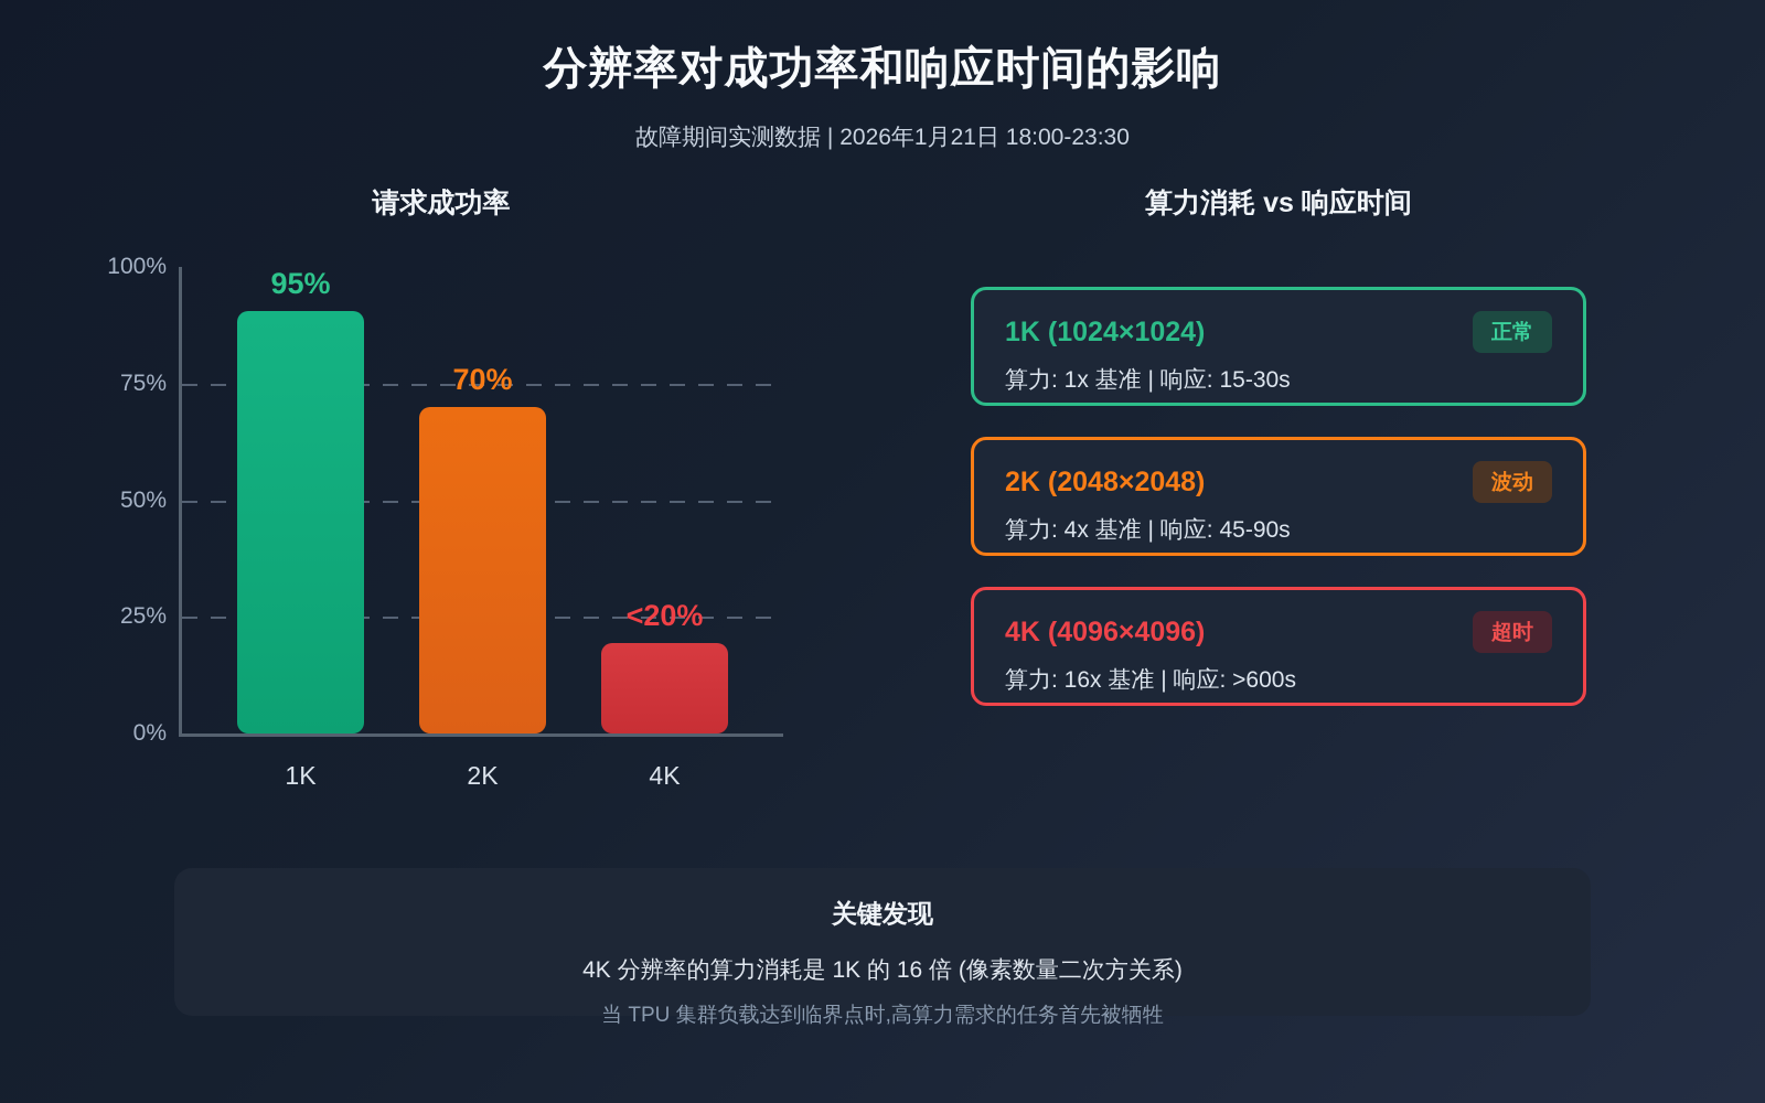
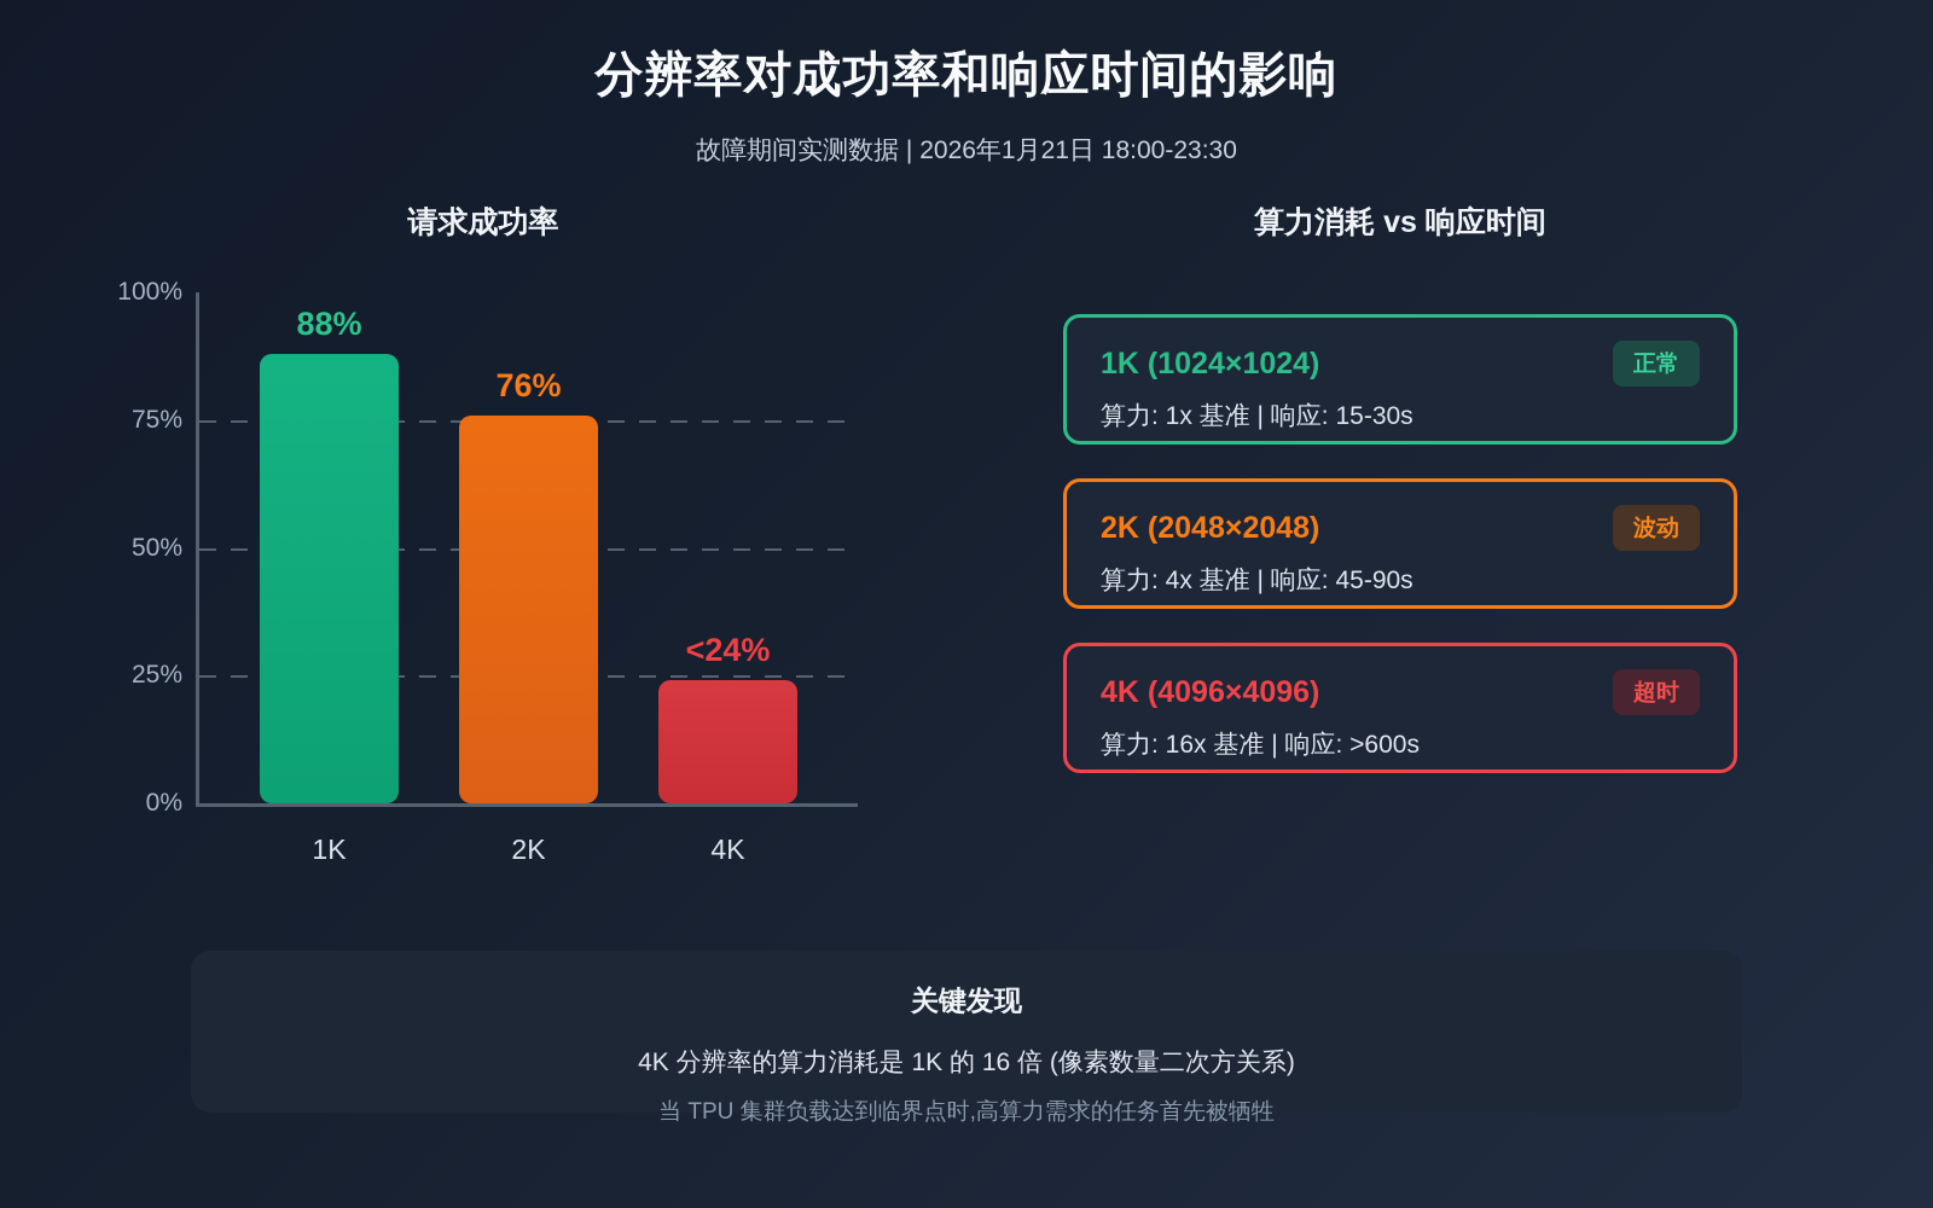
1K: 95% -> 88%
2K: 70% -> 76%
4K: 20 -> 24
